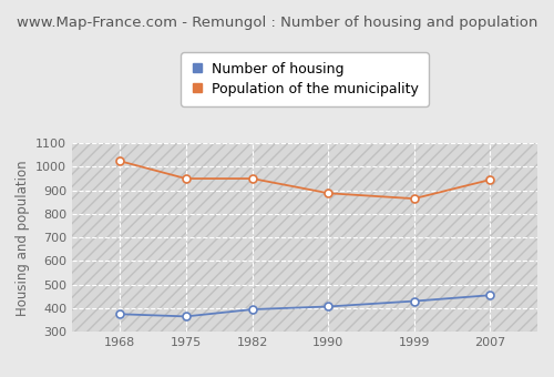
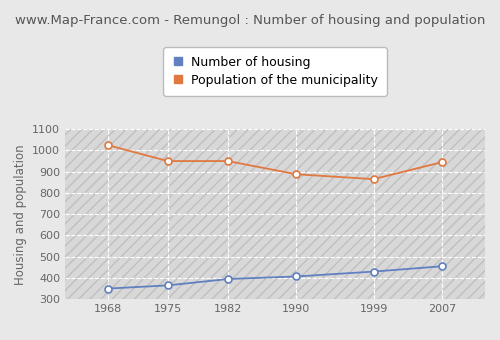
Number of housing/1968: 375 -> 350
